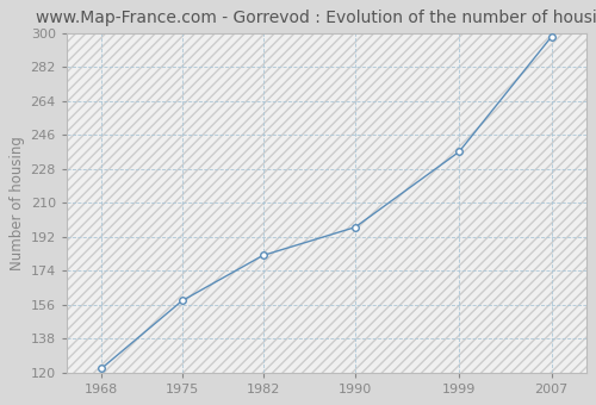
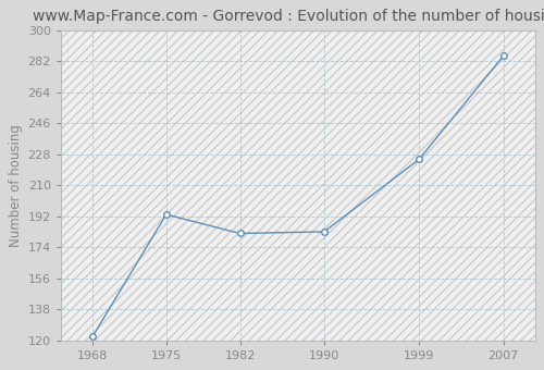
1975: 158 -> 193
1990: 197 -> 183
1999: 237 -> 225
2007: 298 -> 285
